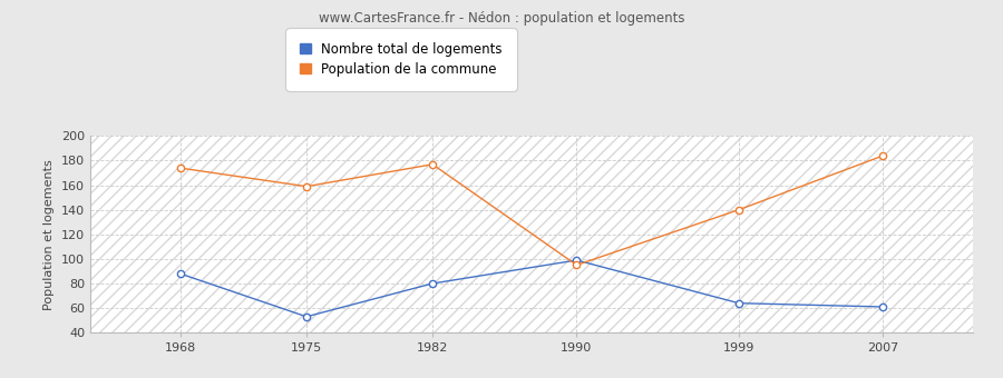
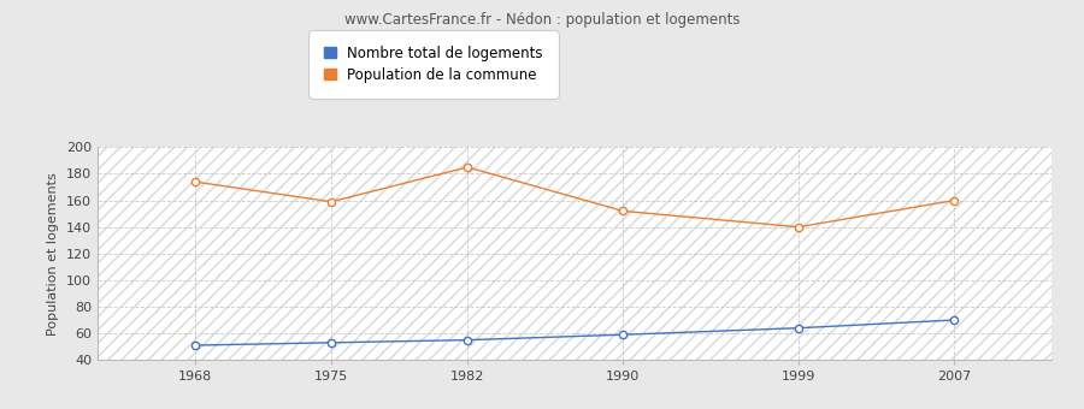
Nombre total de logements/1968: 88 -> 51
Nombre total de logements/1982: 80 -> 55
Population de la commune/1982: 177 -> 185
Nombre total de logements/1990: 99 -> 59
Population de la commune/1990: 95 -> 152
Nombre total de logements/2007: 61 -> 70
Population de la commune/2007: 184 -> 160
